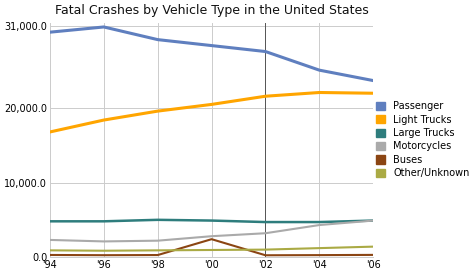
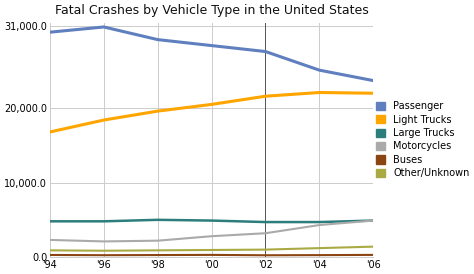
Buses/'00: 2,400 -> 300
